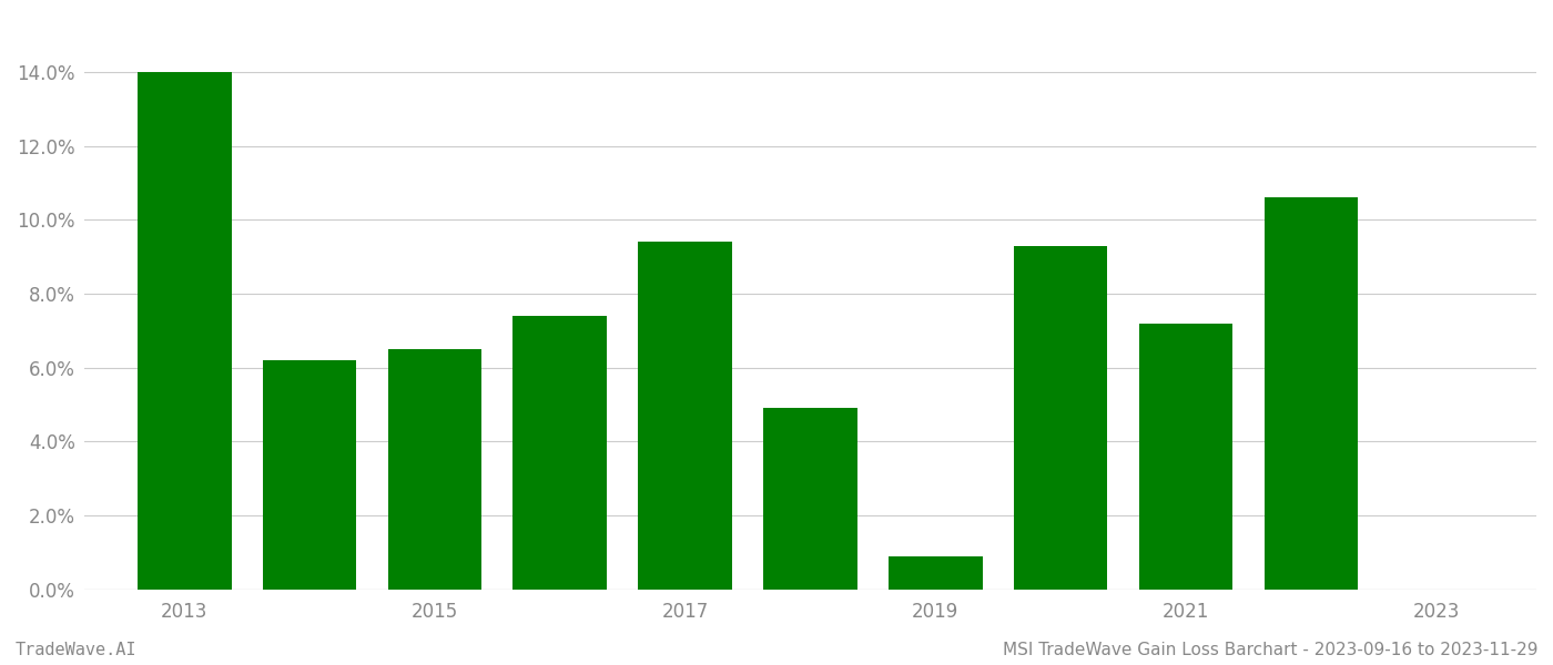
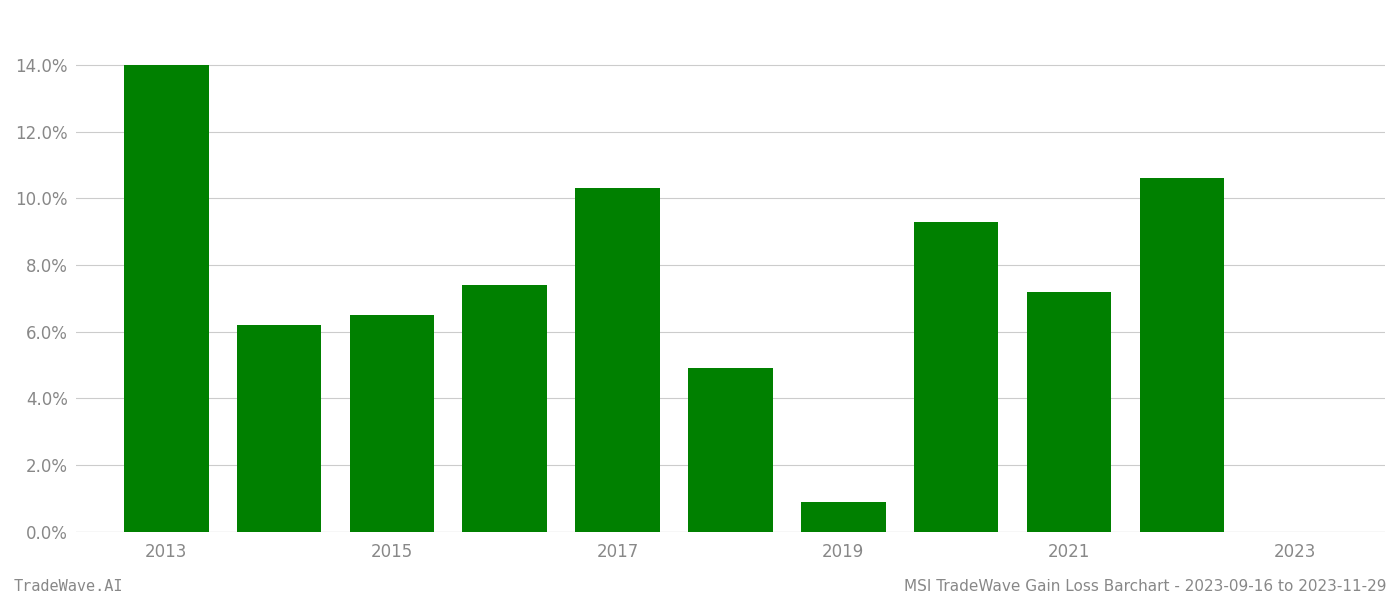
2017: 9.4% -> 10.3%
